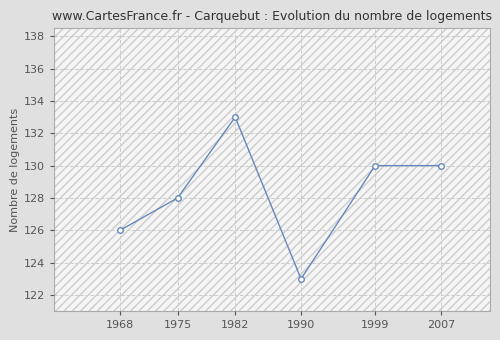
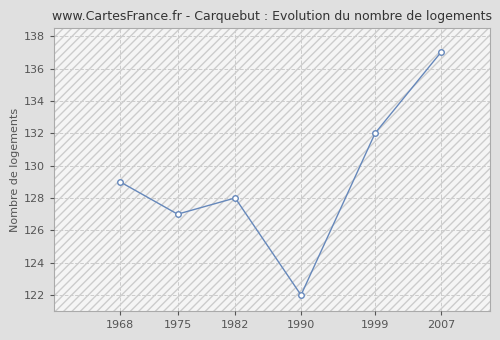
1968: 126 -> 129
1975: 128 -> 127
1982: 133 -> 128
1990: 123 -> 122
1999: 130 -> 132
2007: 130 -> 137
